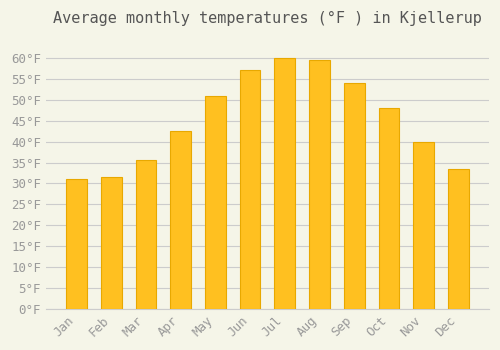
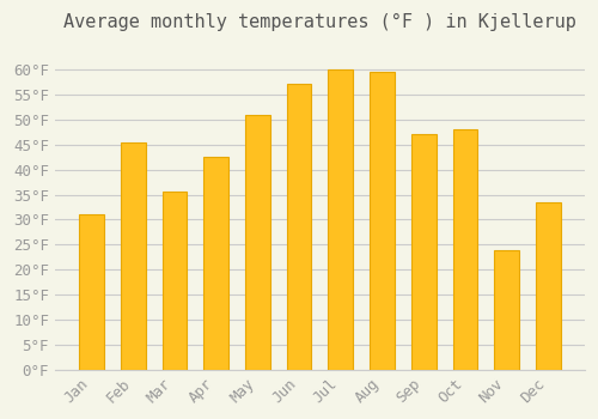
Feb: 31.5°F -> 45.5°F
Sep: 54.0°F -> 47.0°F
Nov: 40.0°F -> 24.0°F
